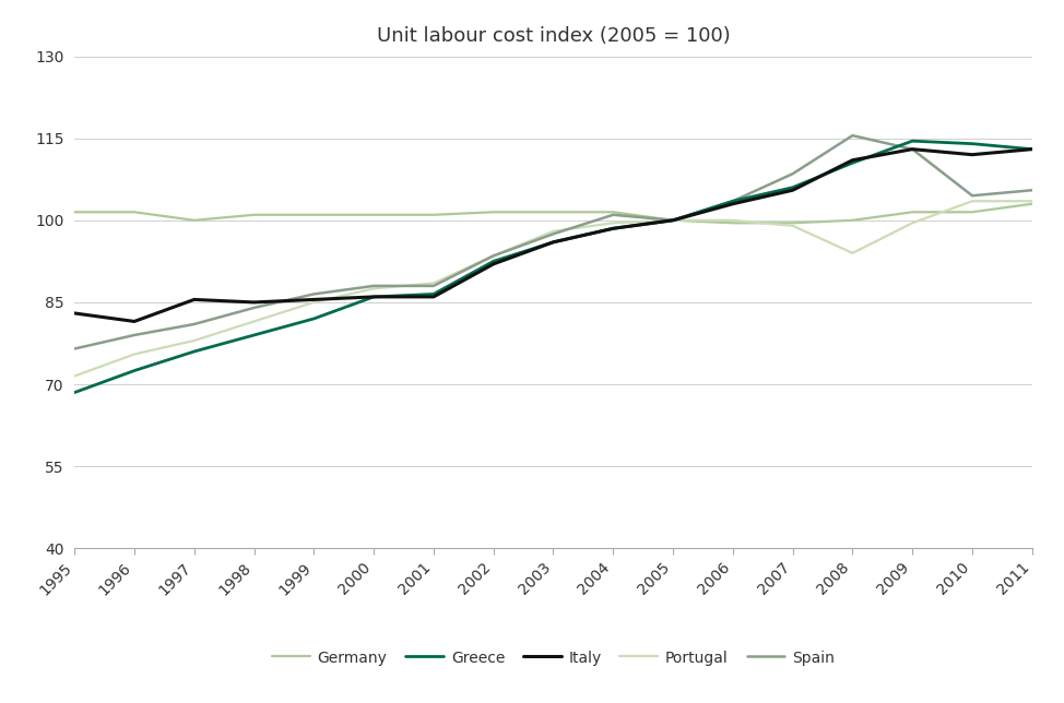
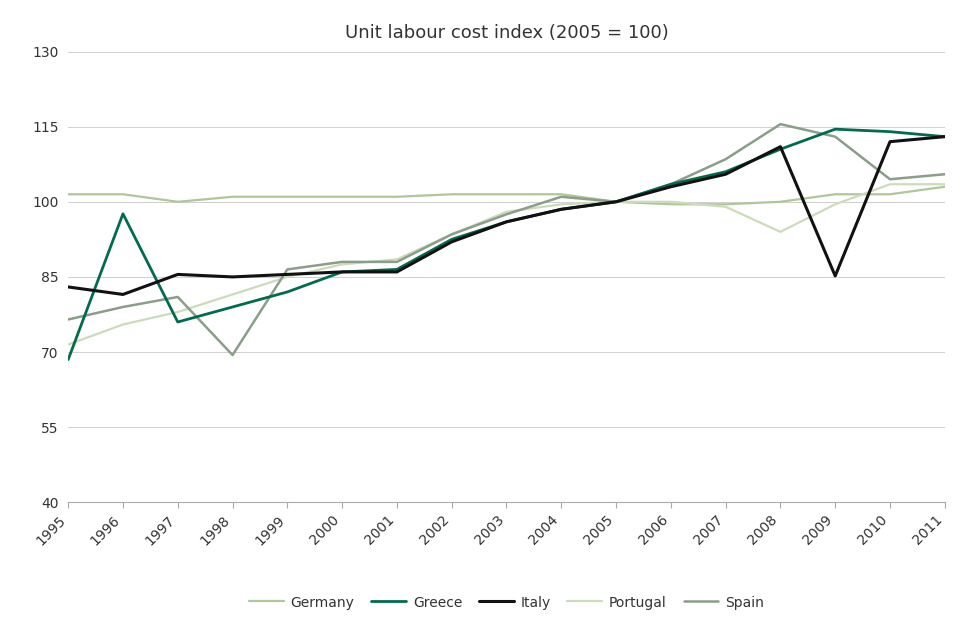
Greece/1996: 72.5 -> 97.6
Spain/1998: 84.0 -> 69.4
Italy/2009: 113.0 -> 85.2
